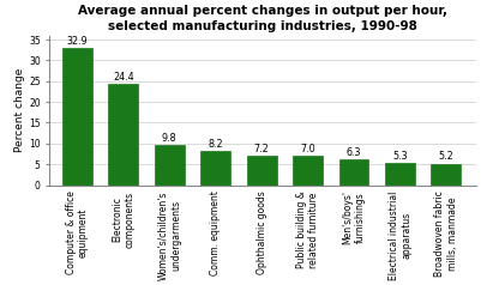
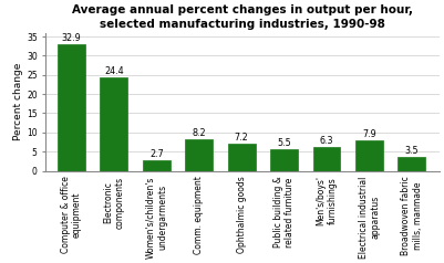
Women's/children's undergarments: 9.8 -> 2.7
Public building & related furniture: 7.0 -> 5.5
Electrical industrial apparatus: 5.3 -> 7.9
Broadwoven fabric mills, manmade: 5.2 -> 3.5
